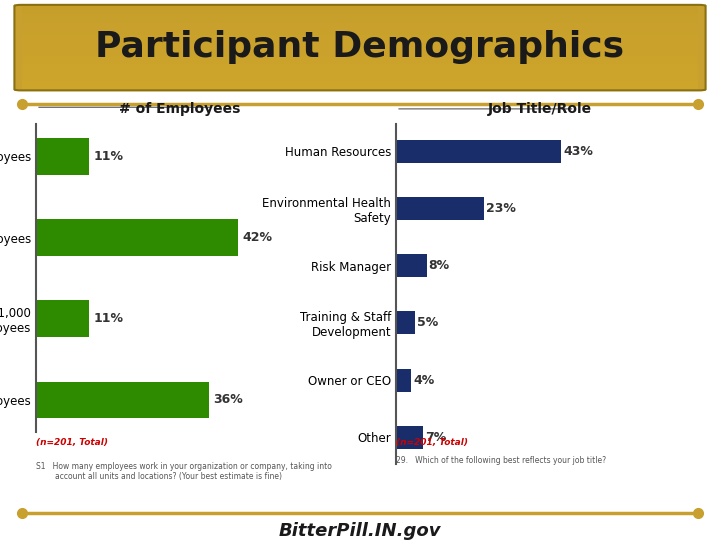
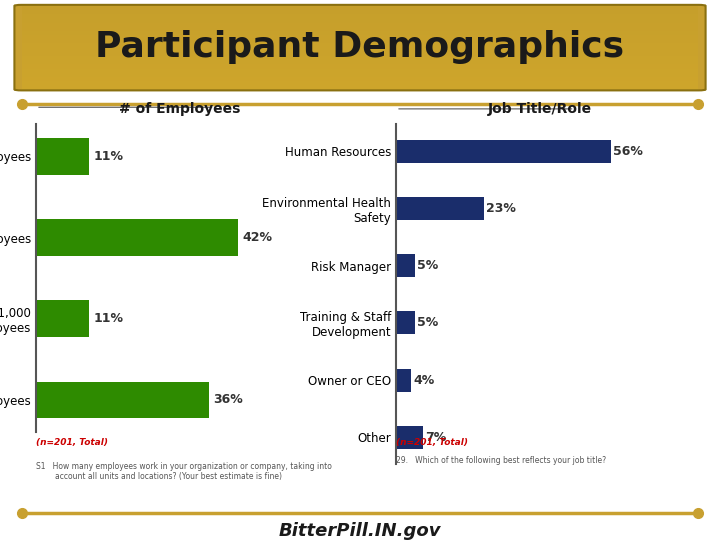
Job Title/Role/Human Resources: 43% -> 56%
Job Title/Role/Risk Manager: 8% -> 5%
